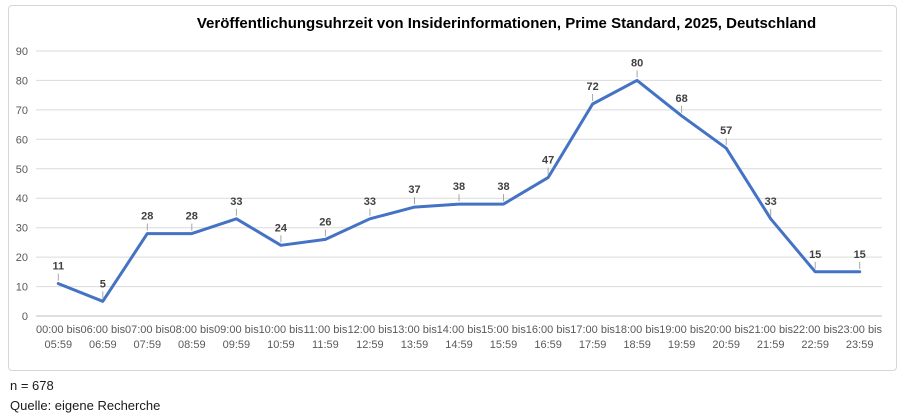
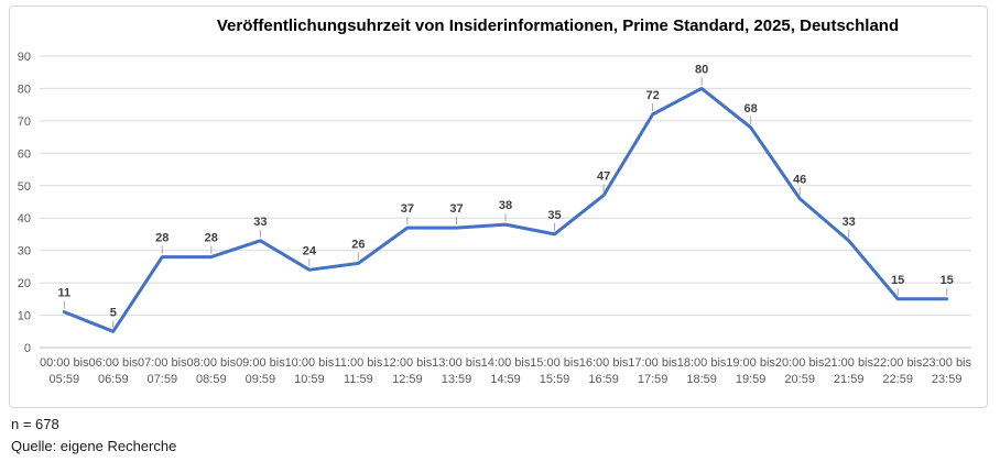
12:00 bis 12:59: 33 -> 37
15:00 bis 15:59: 38 -> 35
20:00 bis 20:59: 57 -> 46
